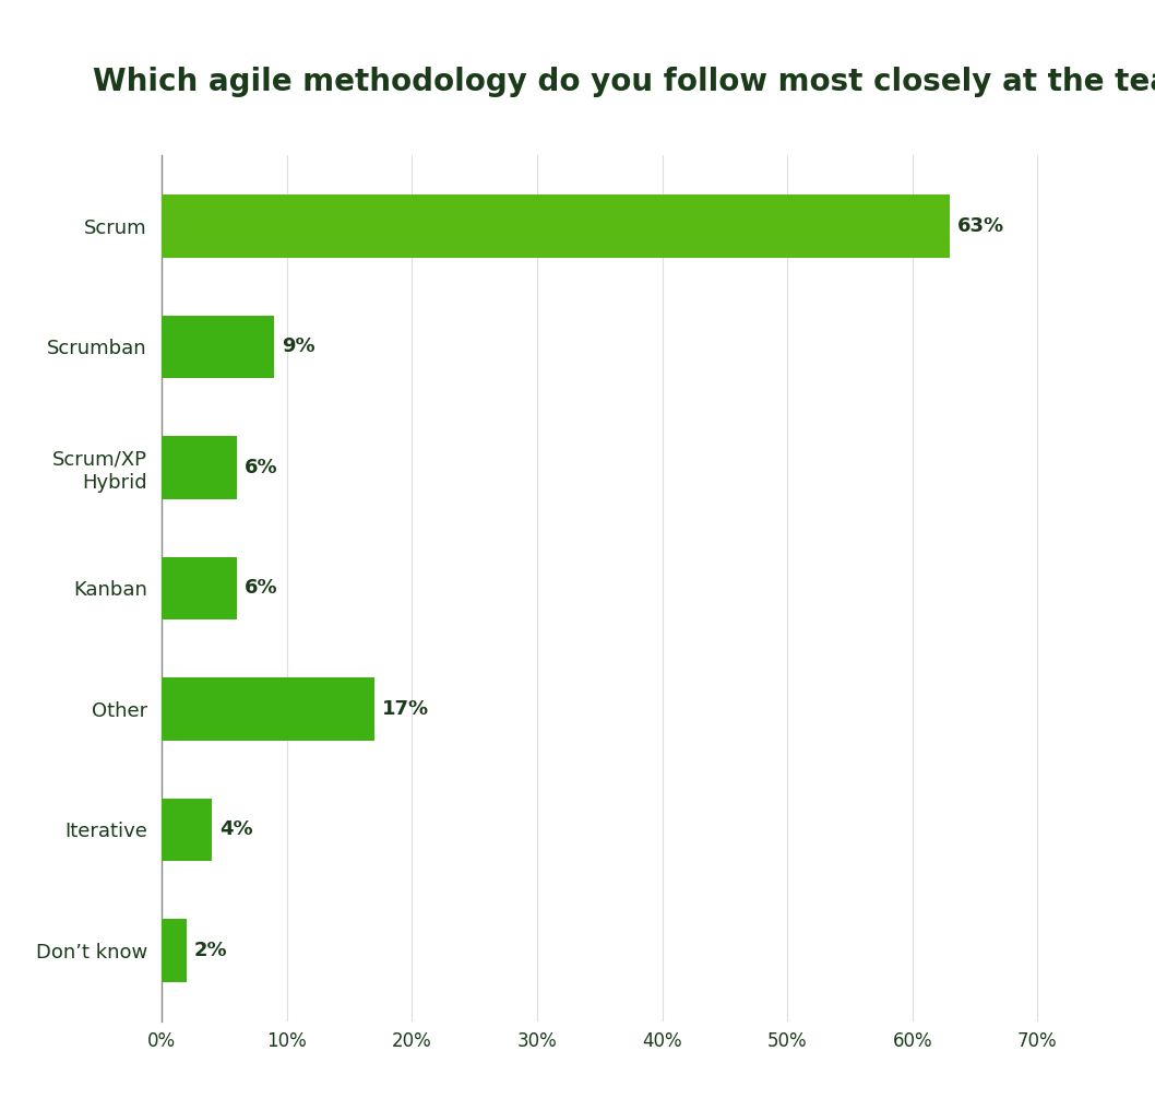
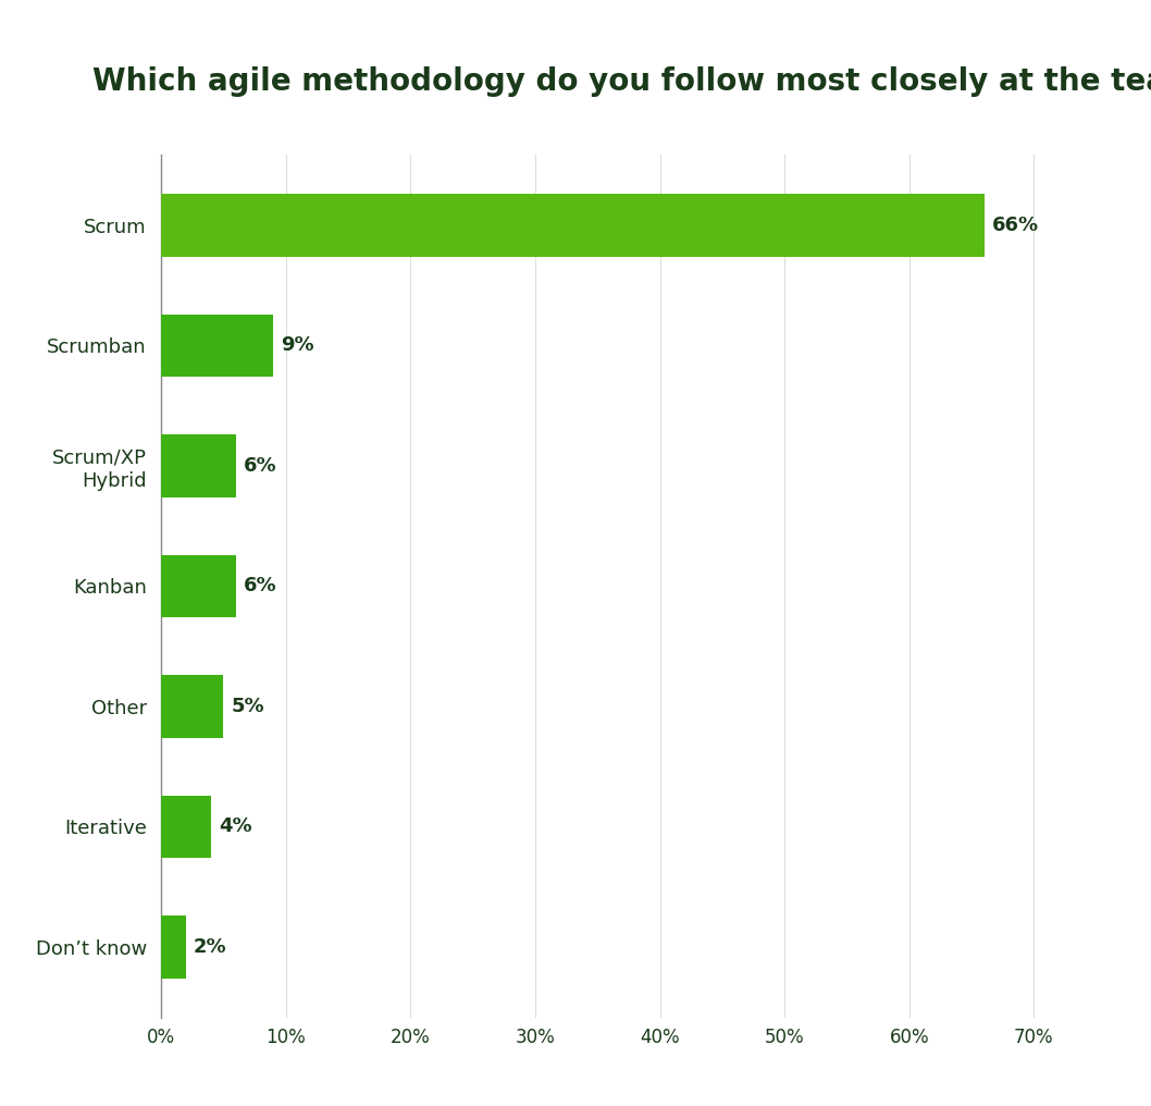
Scrum: 63% -> 66%
Other: 17% -> 5%
